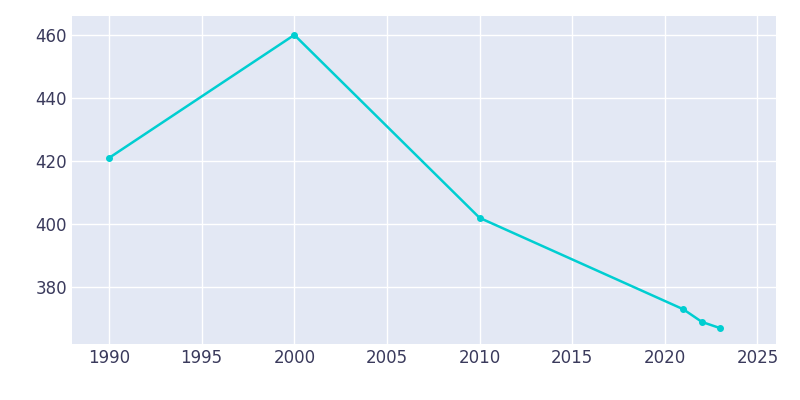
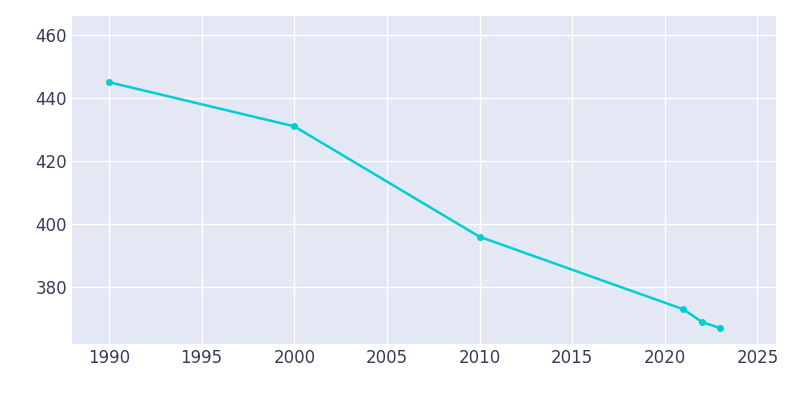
1990: 421 -> 445
2000: 460 -> 431
2010: 402 -> 396
